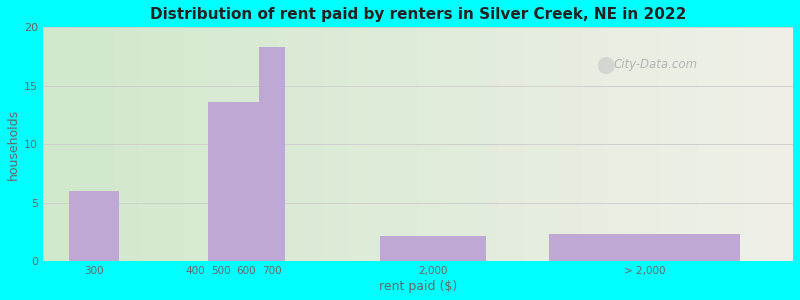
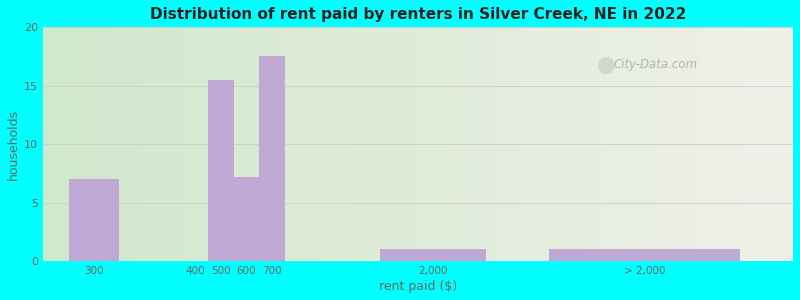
300: 6.0 -> 7.0
500: 13.6 -> 15.5
600: 13.6 -> 7.2
700: 18.3 -> 17.5
2,000: 2.1 -> 1.0
> 2,000: 2.3 -> 1.0
